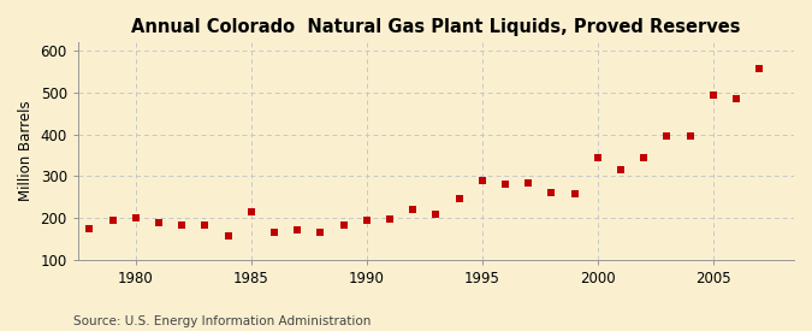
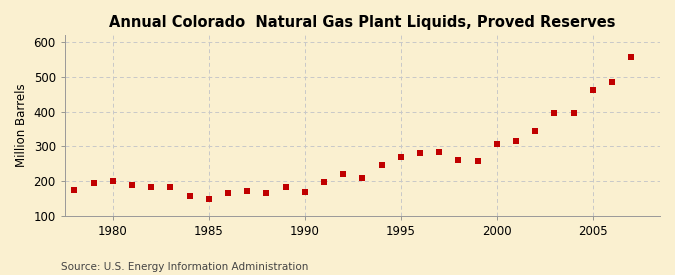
1985: 215 -> 148
1990: 195 -> 168
1995: 290 -> 270
2000: 345 -> 306
2005: 495 -> 463
